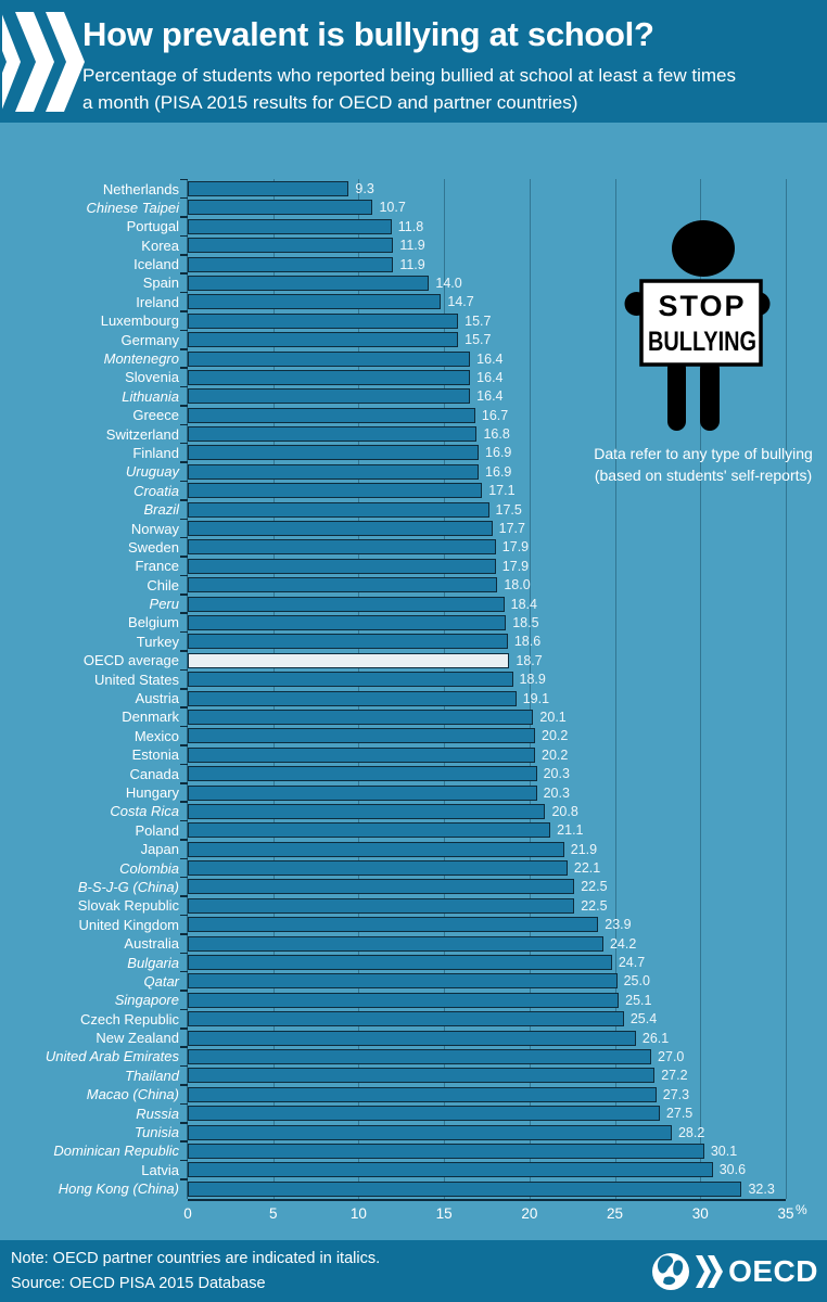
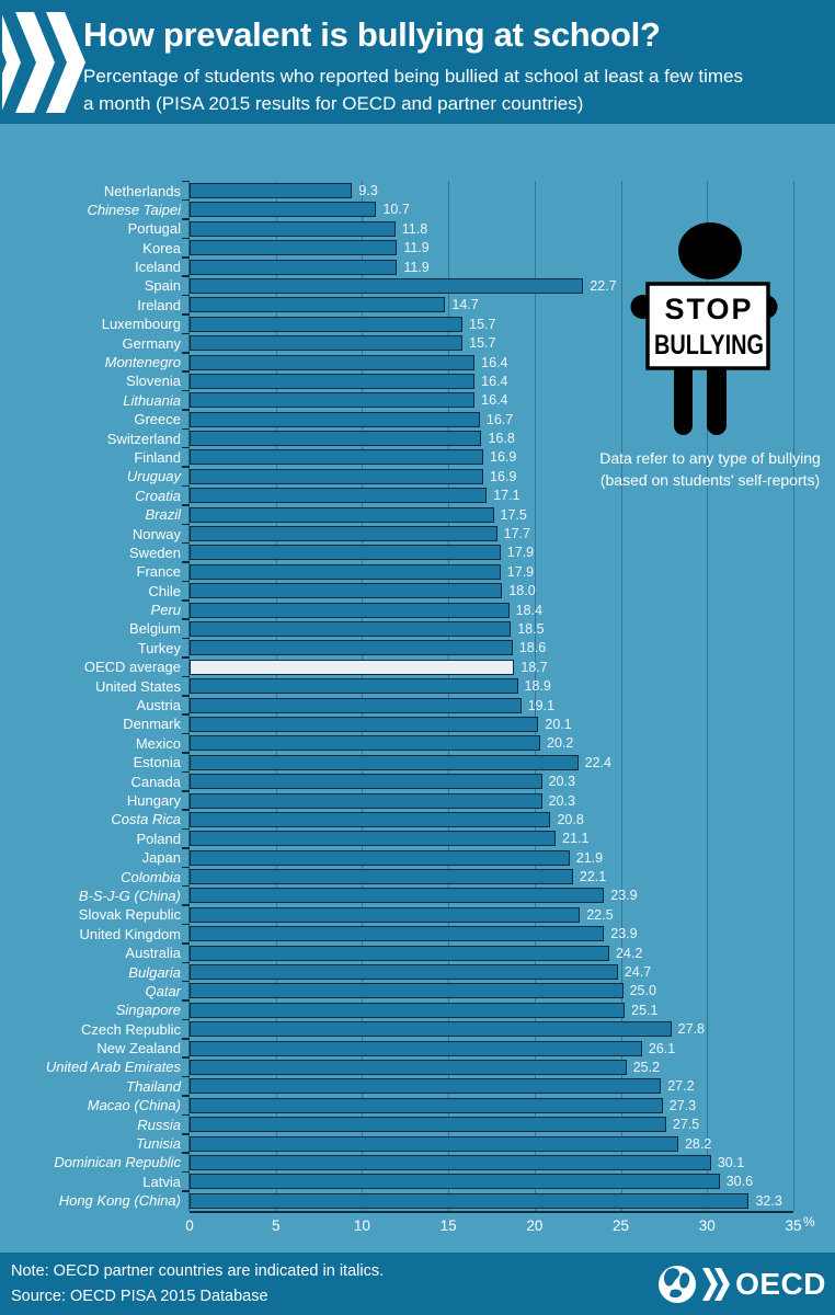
Spain: 14.0 -> 22.7
Estonia: 20.2 -> 22.4
B-S-J-G (China): 22.5 -> 23.9
Czech Republic: 25.4 -> 27.8
United Arab Emirates: 27.0 -> 25.2
